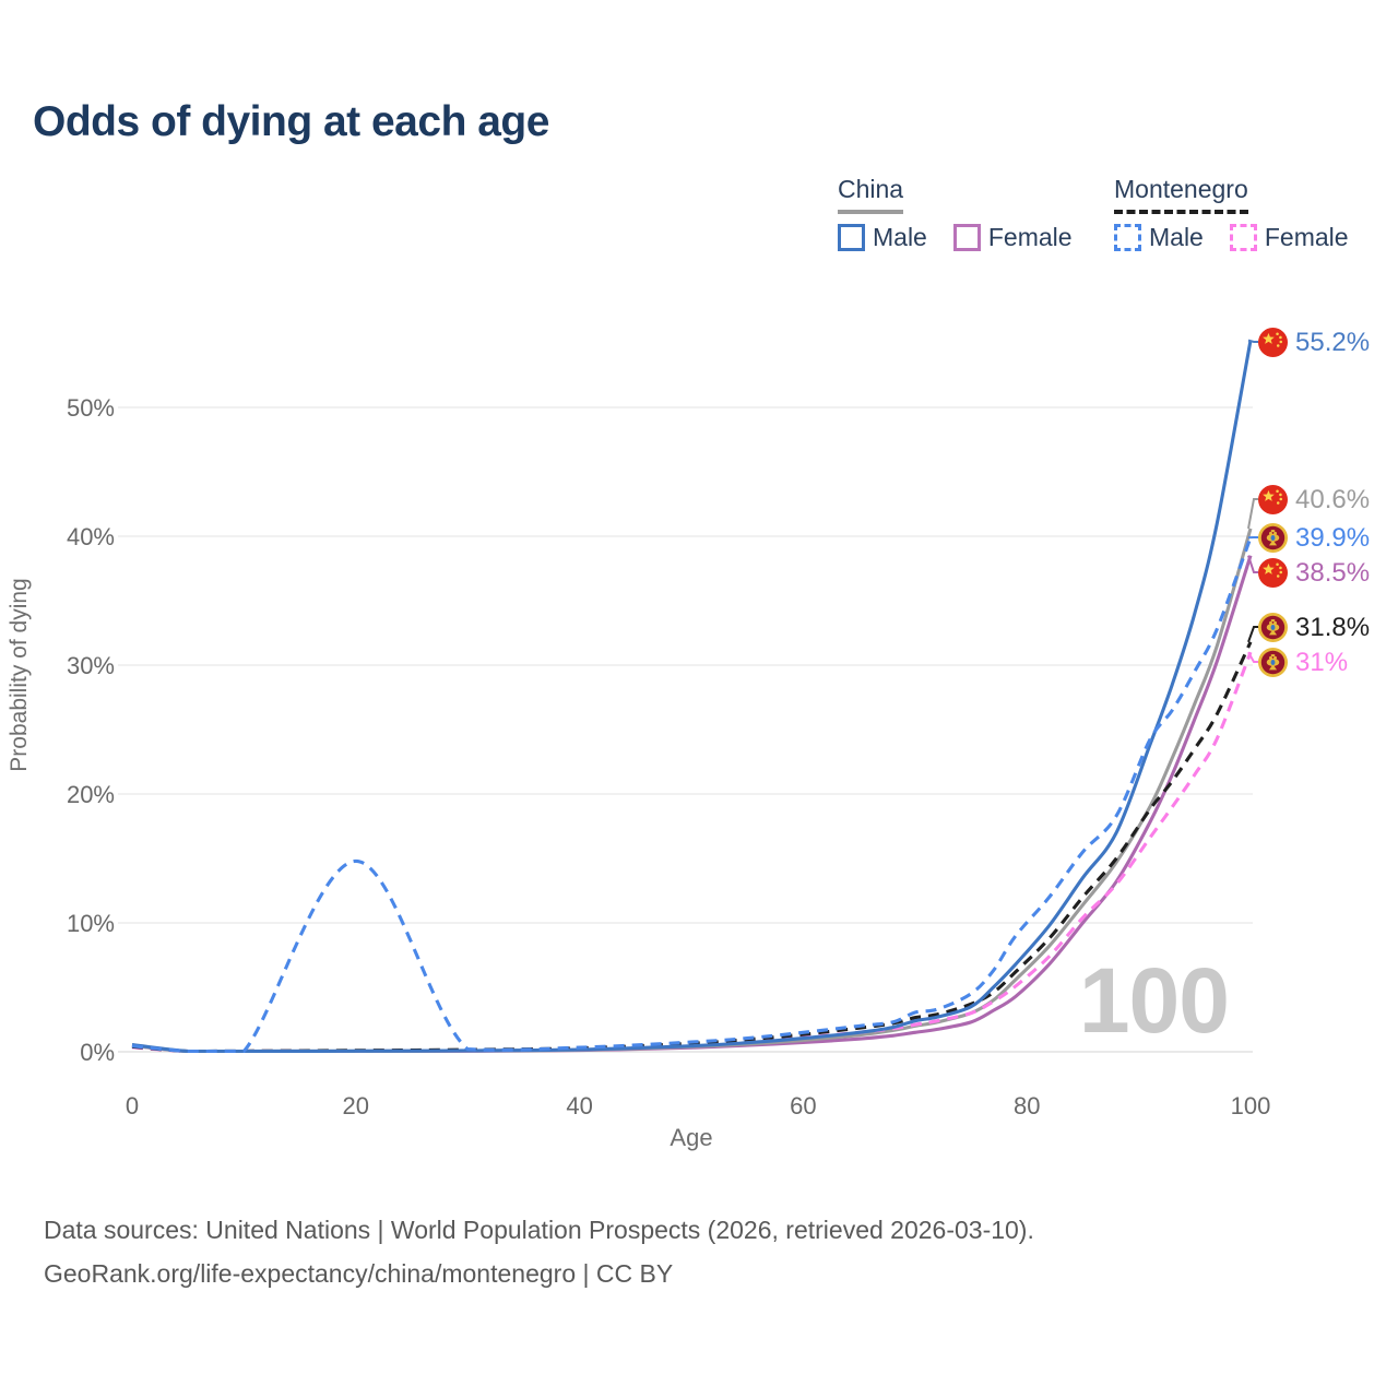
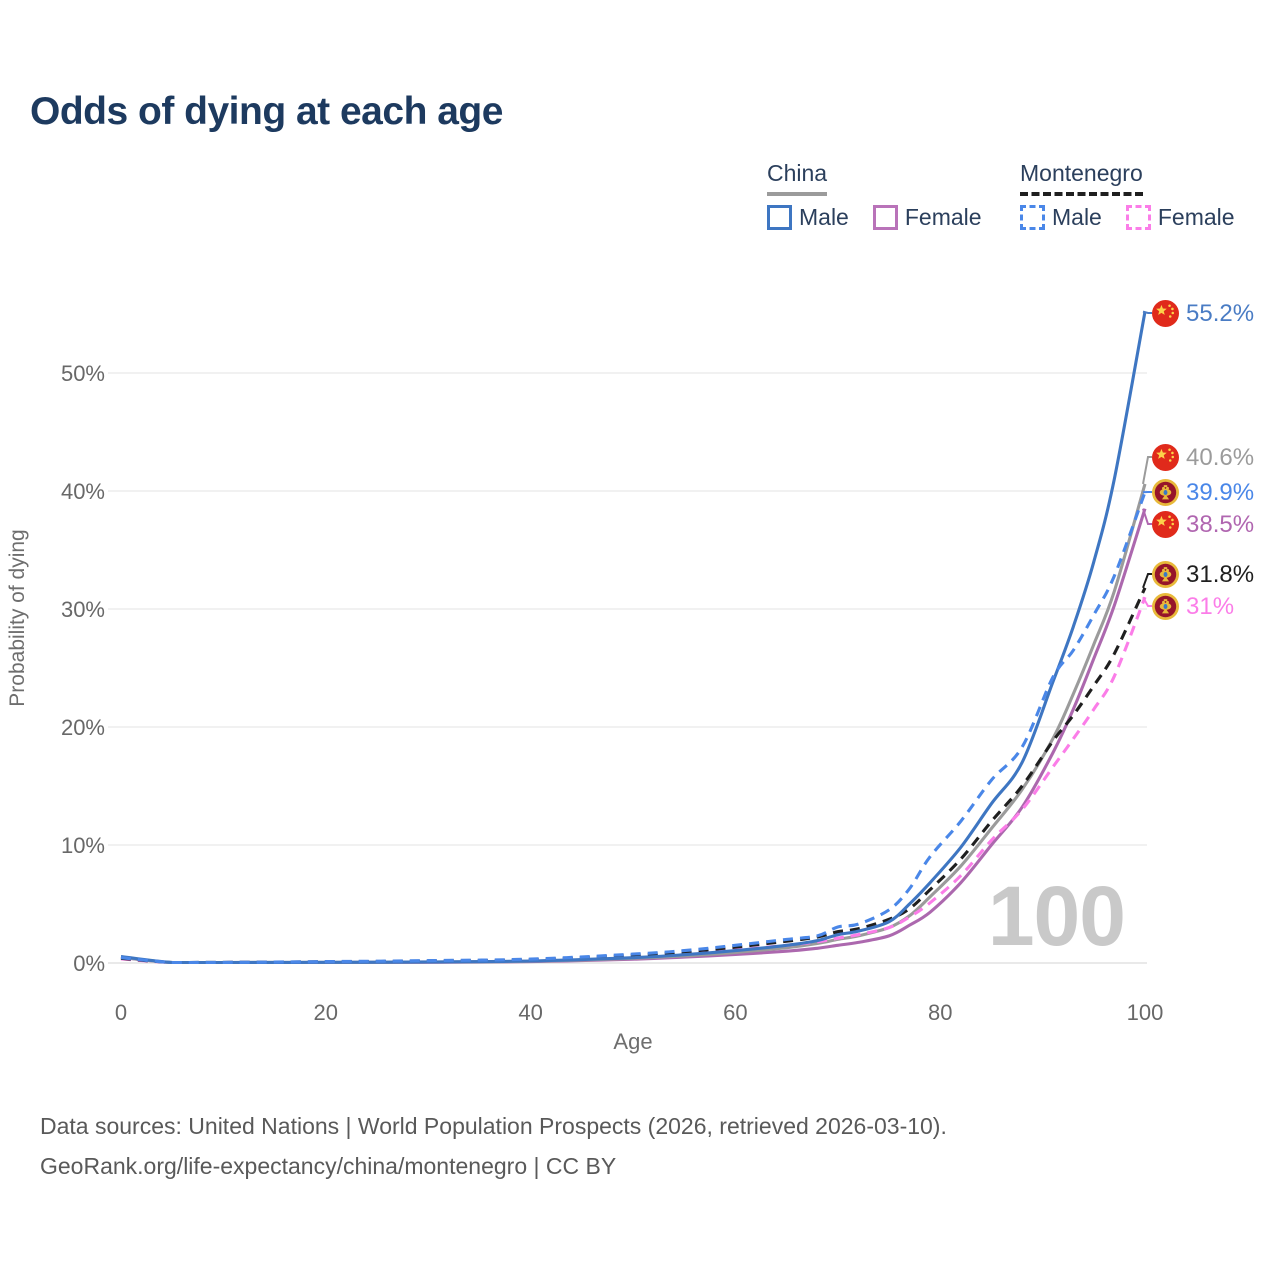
Montenegro Male/20: 14.8% -> 0.1%
